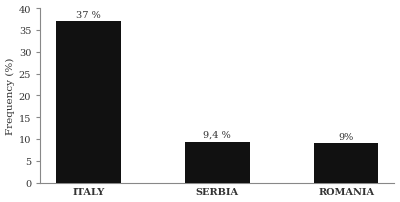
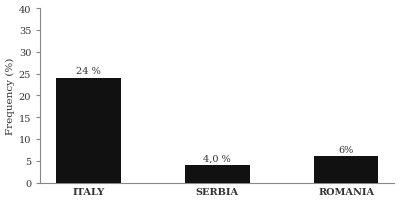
ITALY: 37 -> 24
SERBIA: 9,4 -> 4,0
ROMANIA: 9% -> 6%
